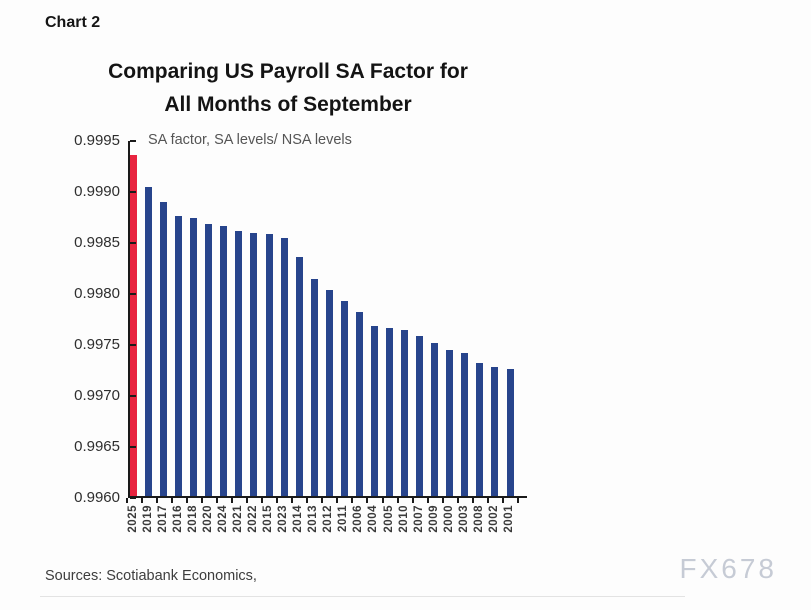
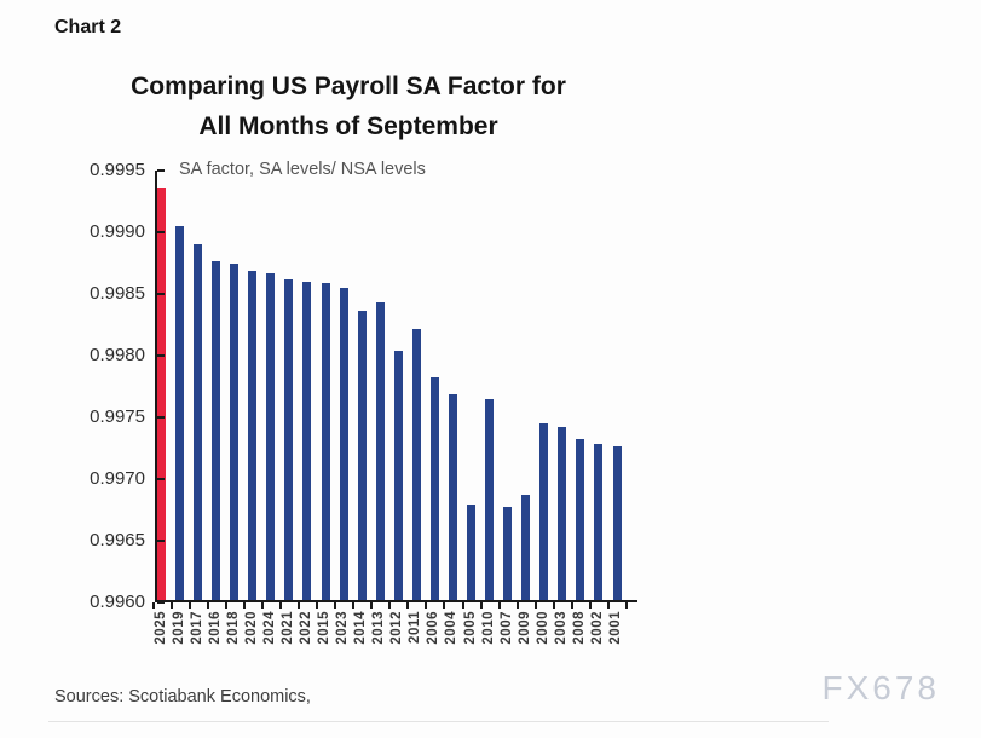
2013: 0.99814 -> 0.99843
2011: 0.99792 -> 0.99821
2005: 0.99766 -> 0.99678
2007: 0.99758 -> 0.99676
2009: 0.99751 -> 0.99686
